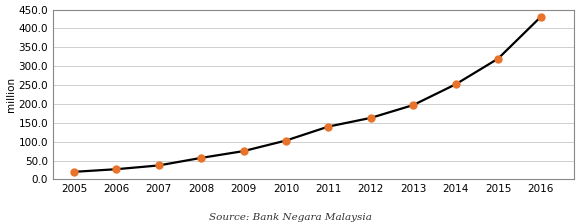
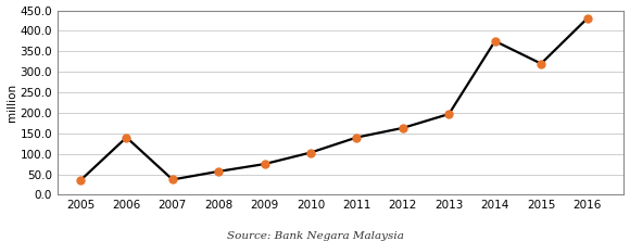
2005: 20 -> 35
2006: 27 -> 140
2014: 252 -> 375
